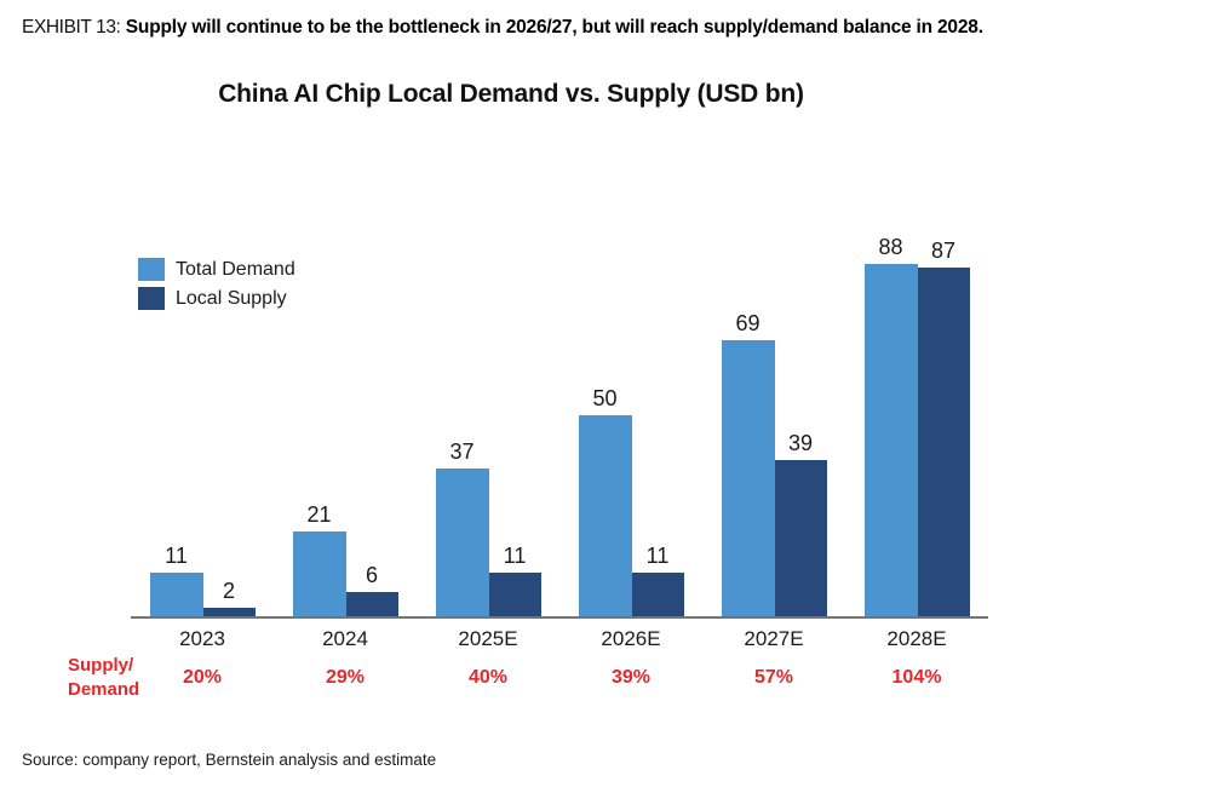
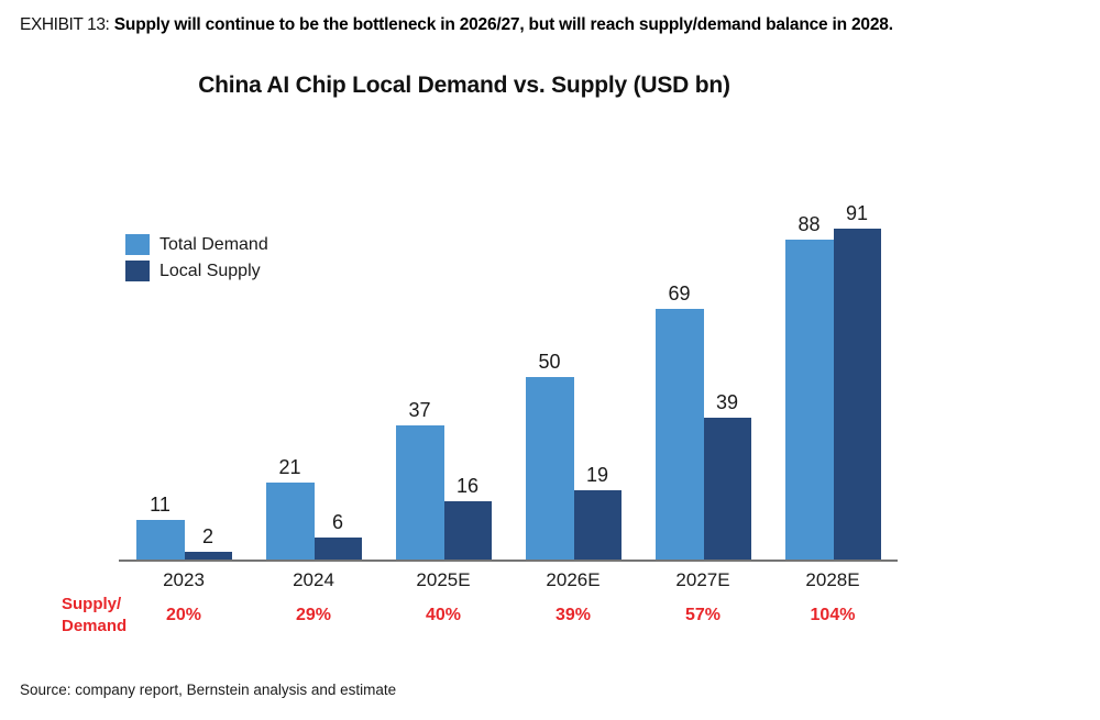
Local Supply/2025E: 11 -> 16
Local Supply/2026E: 11 -> 19
Local Supply/2028E: 87 -> 91
